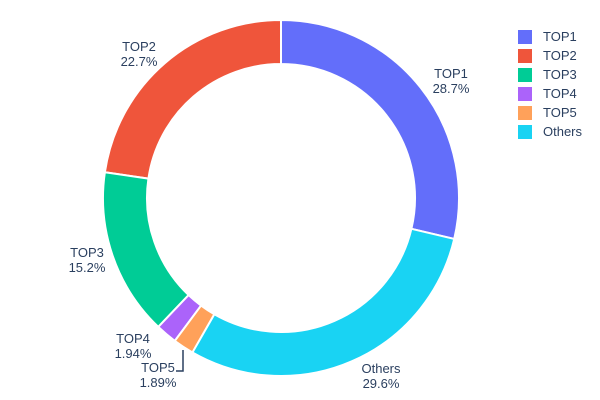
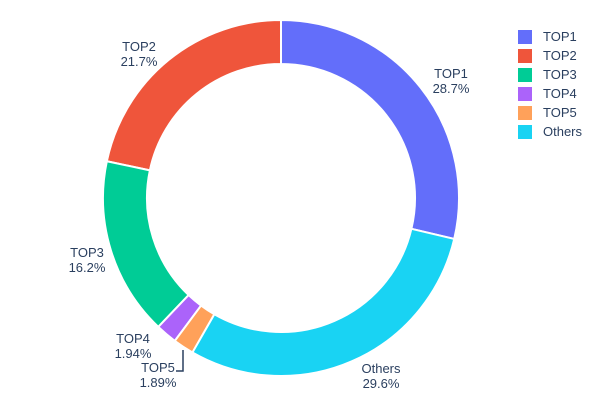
TOP2: 22.7% -> 21.7%
TOP3: 15.2% -> 16.2%
